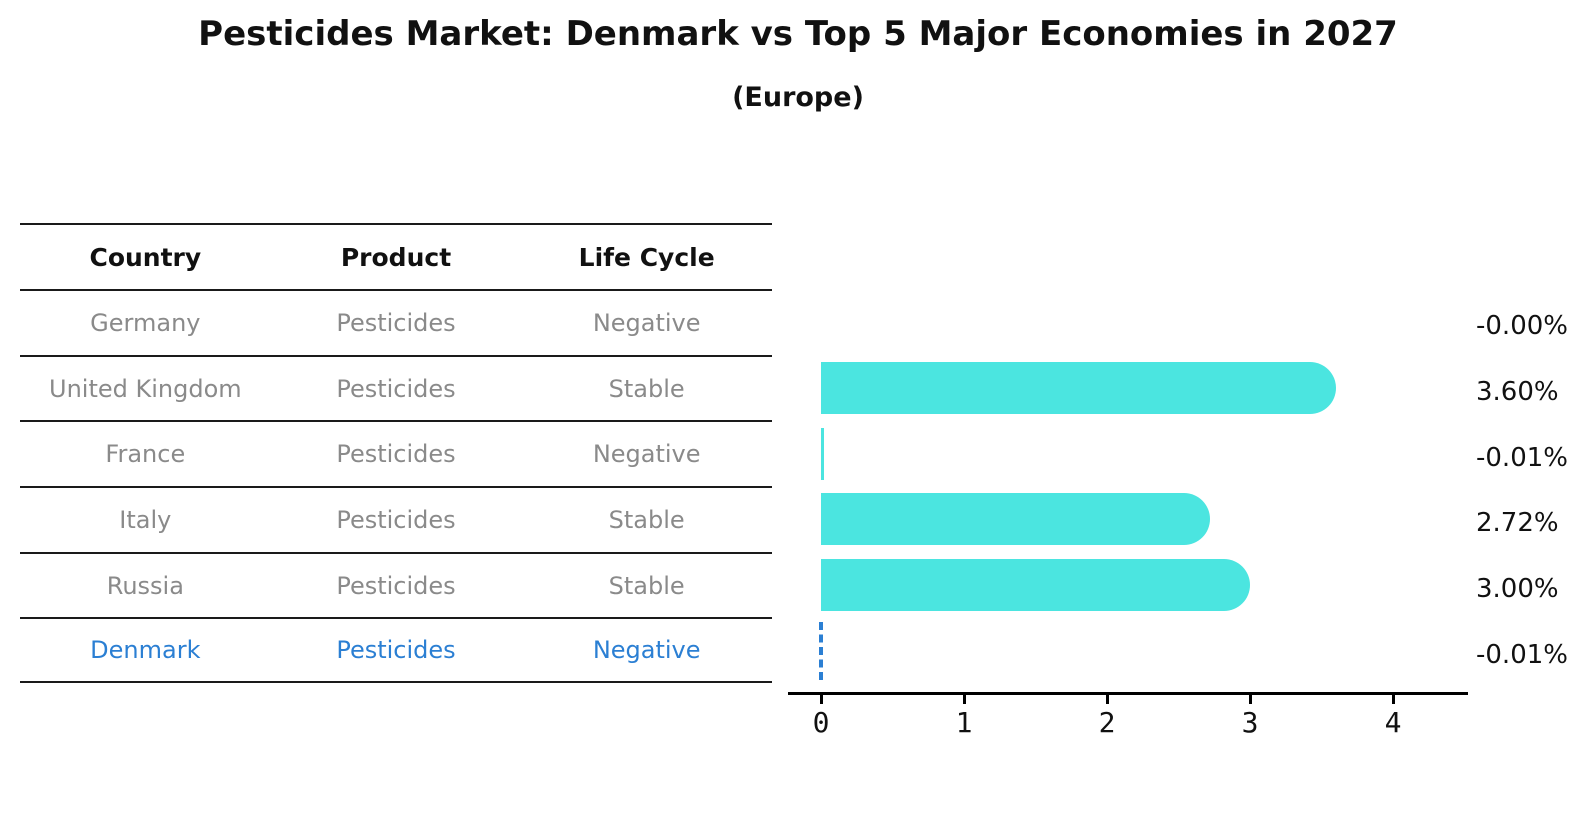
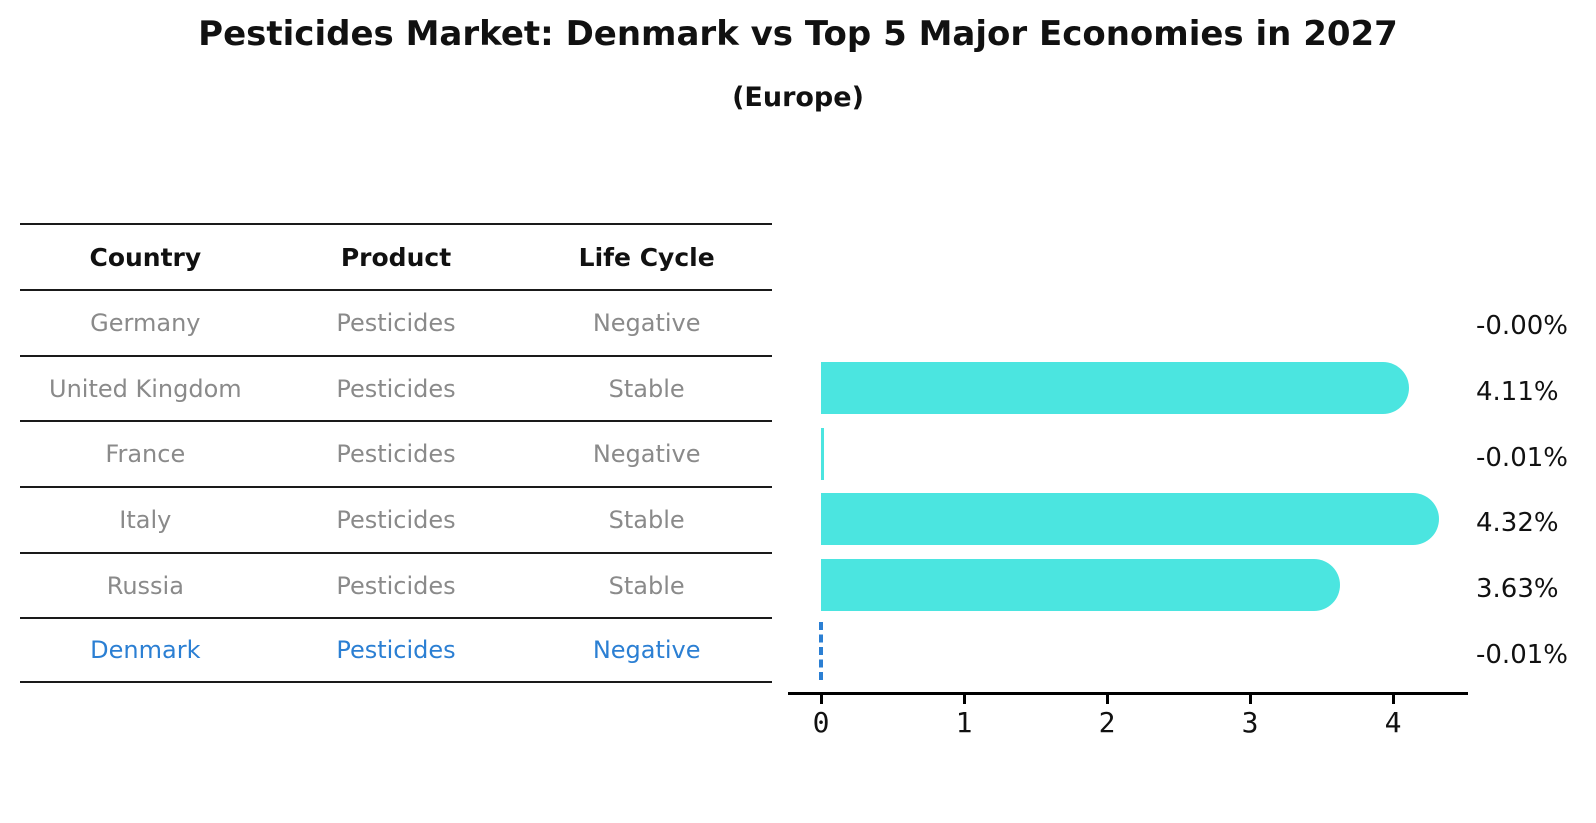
United Kingdom: 3.60% -> 4.11%
Italy: 2.72% -> 4.32%
Russia: 3.00% -> 3.63%
